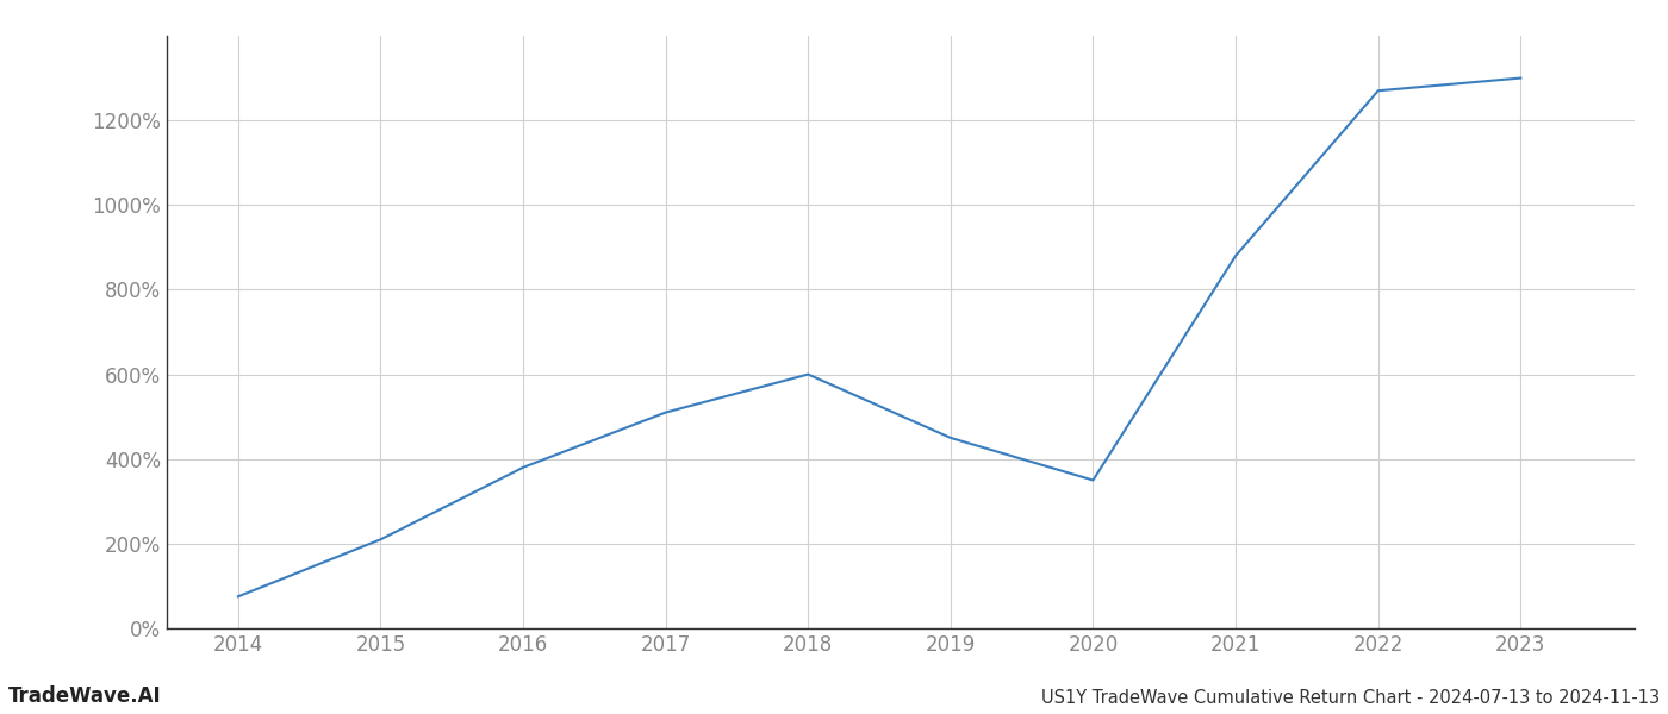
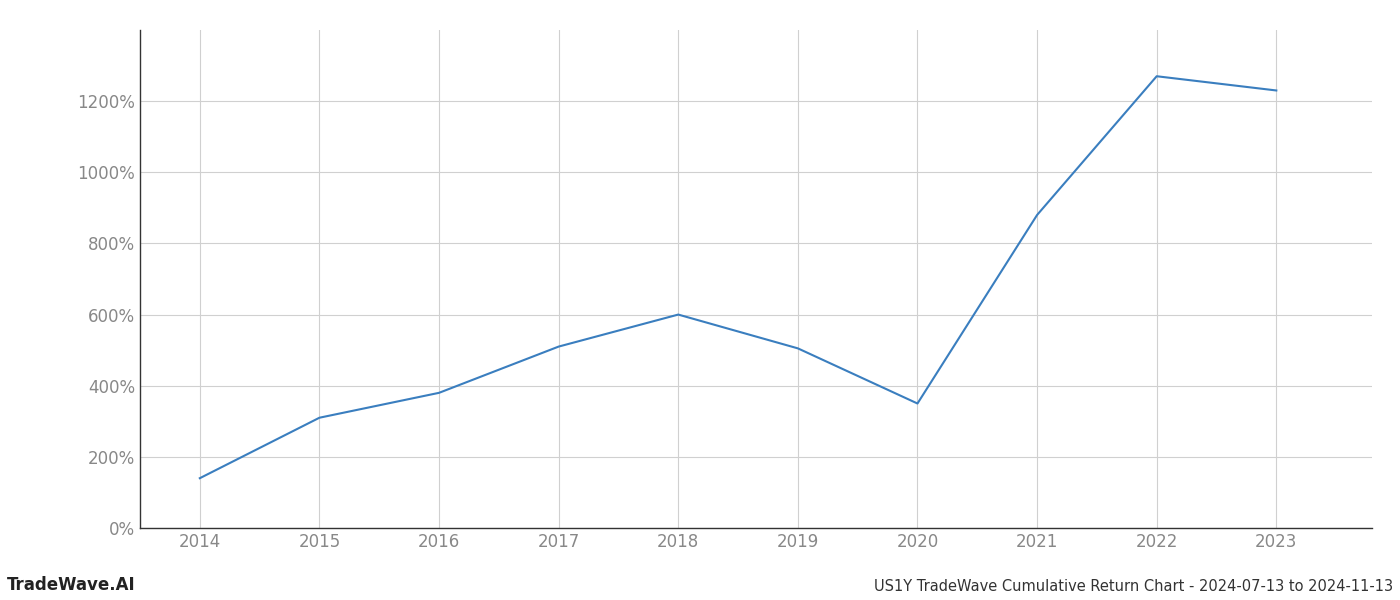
2014: 75% -> 140%
2015: 210% -> 310%
2019: 450% -> 505%
2023: 1300% -> 1230%
